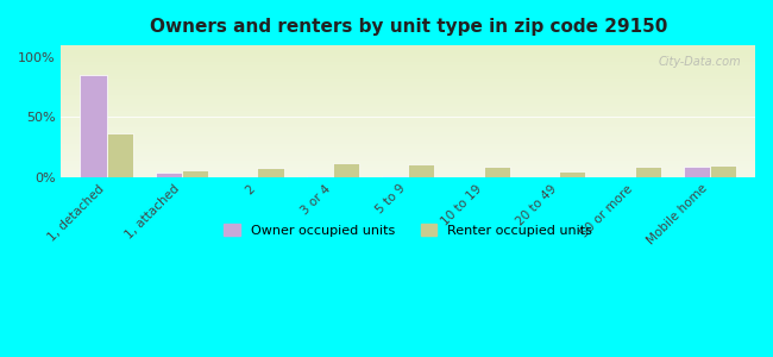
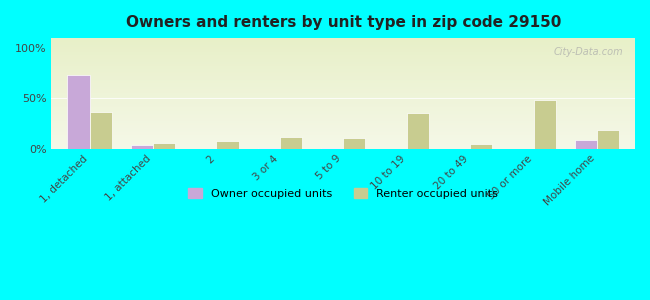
Owner occupied units/1, detached: 85% -> 73%
Renter occupied units/10 to 19: 8% -> 35%
Renter occupied units/50 or more: 8% -> 48%
Renter occupied units/Mobile home: 9% -> 18%
